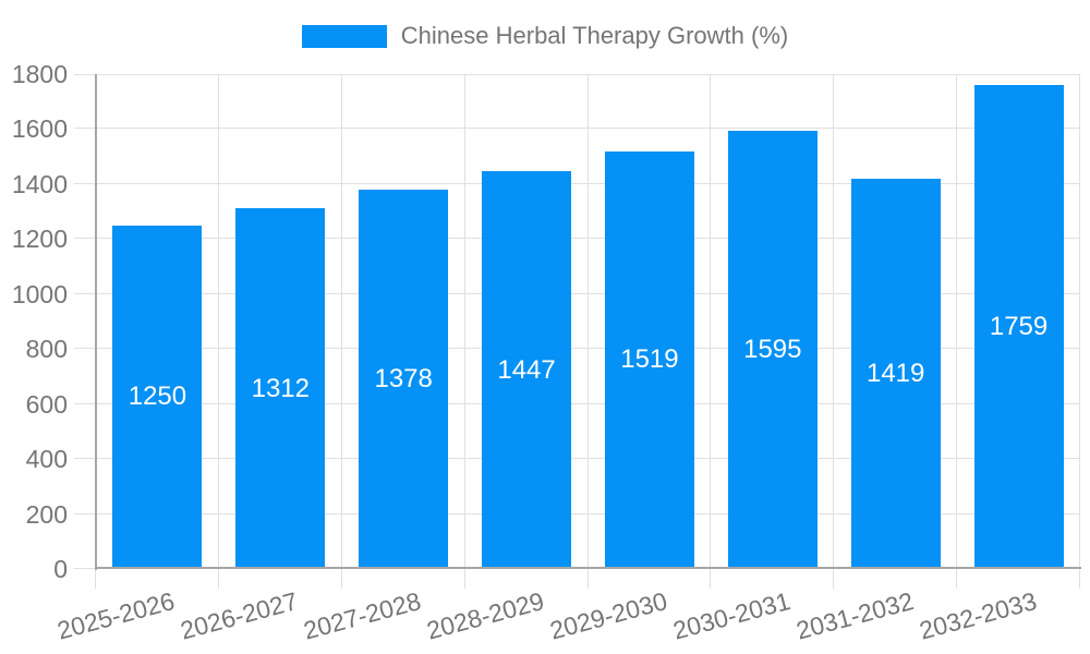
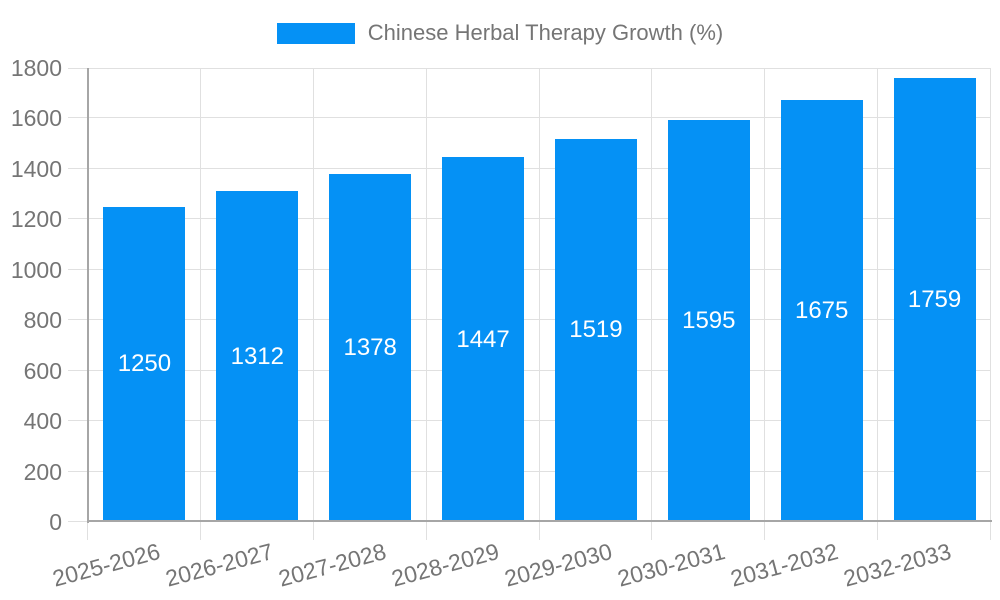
2031-2032: 1419 -> 1675
